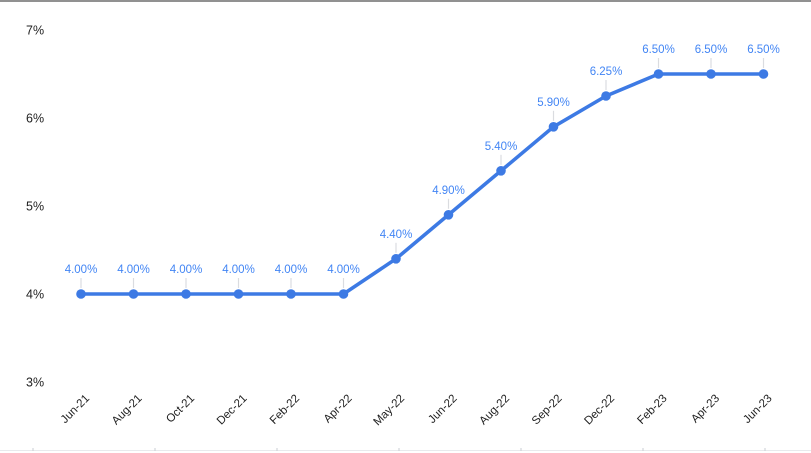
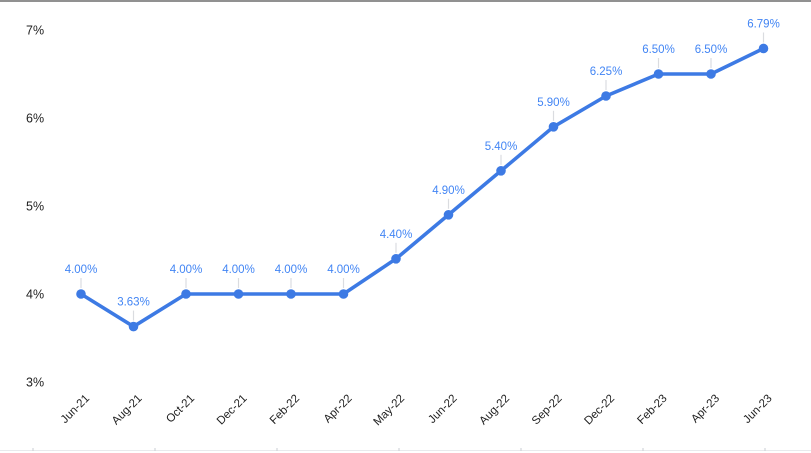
Aug-21: 4.00% -> 3.63%
Jun-23: 6.50% -> 6.79%
